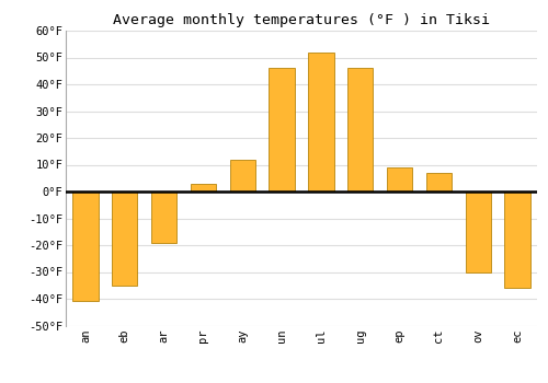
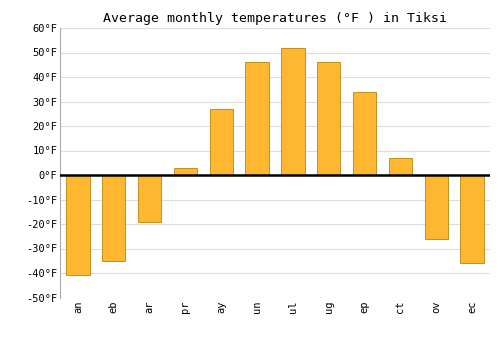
ay: 12°F -> 27°F
ep: 9°F -> 34°F
ov: -30°F -> -26°F
